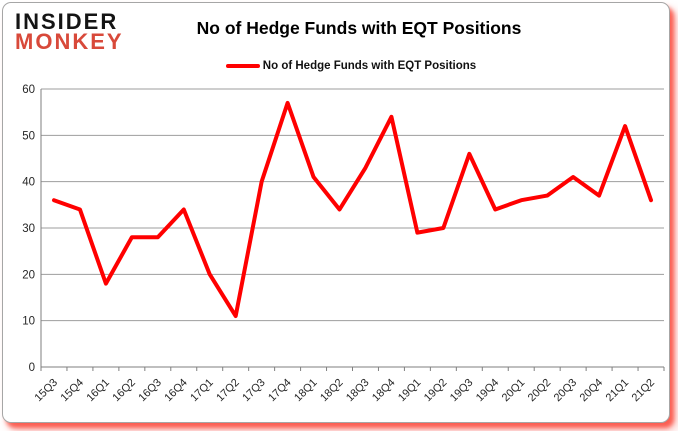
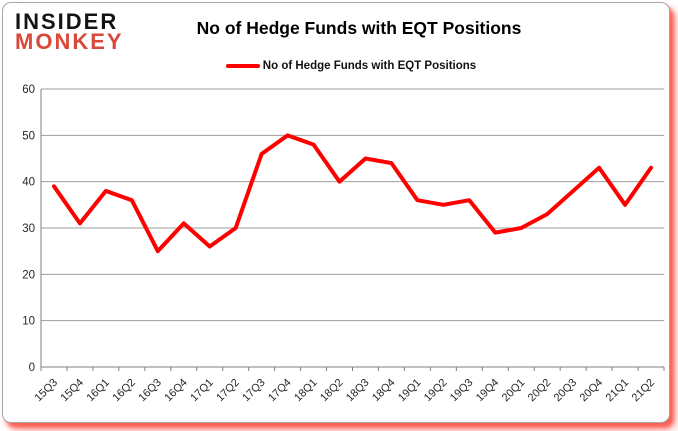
15Q3: 36 -> 39
15Q4: 34 -> 31
16Q1: 18 -> 38
16Q2: 28 -> 36
16Q3: 28 -> 25
16Q4: 34 -> 31
17Q1: 20 -> 26
17Q2: 11 -> 30
17Q3: 40 -> 46
17Q4: 57 -> 50
18Q1: 41 -> 48
18Q2: 34 -> 40
18Q3: 43 -> 45
18Q4: 54 -> 44
19Q1: 29 -> 36
19Q2: 30 -> 35
19Q3: 46 -> 36
19Q4: 34 -> 29
20Q1: 36 -> 30
20Q2: 37 -> 33
20Q3: 41 -> 38
20Q4: 37 -> 43
21Q1: 52 -> 35
21Q2: 36 -> 43
